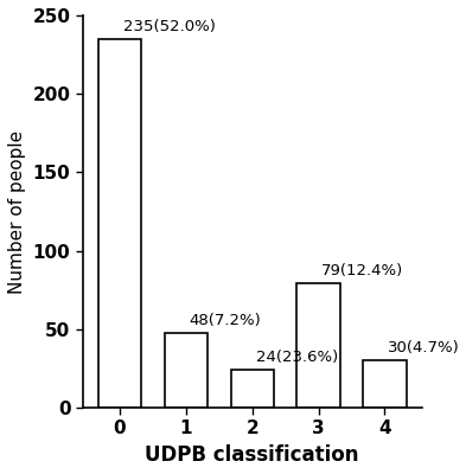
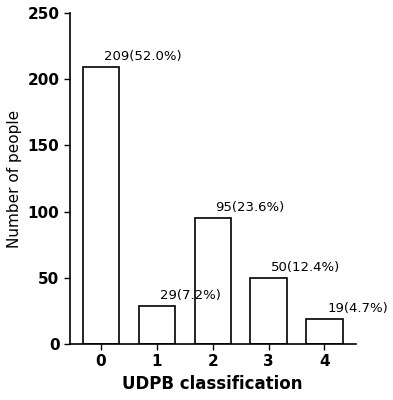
0: 235 -> 209
1: 48 -> 29
2: 24 -> 95
3: 79 -> 50
4: 30 -> 19
